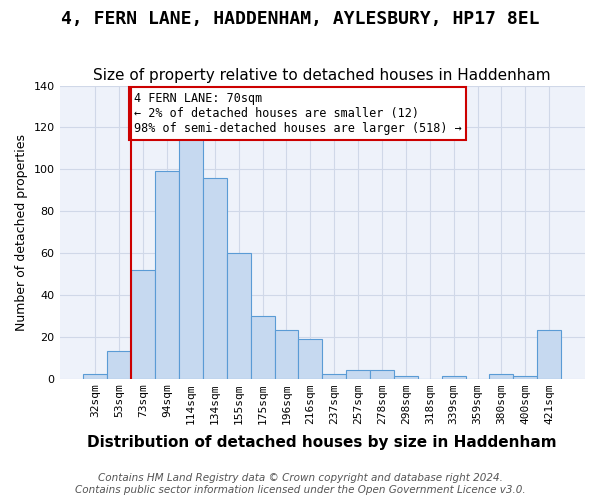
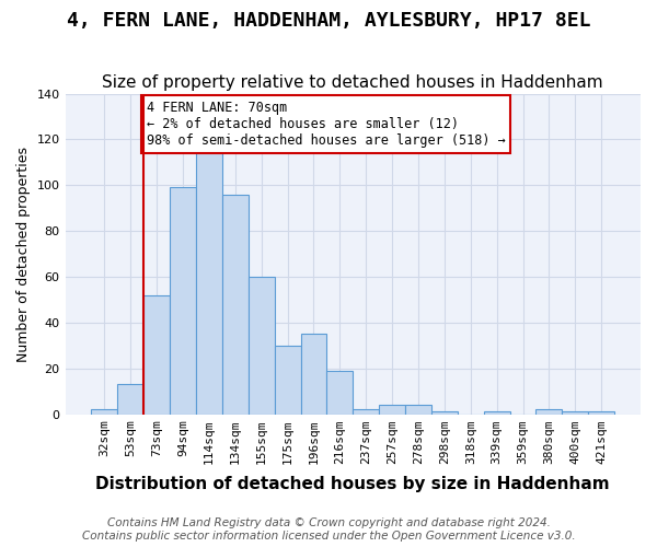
196sqm: 23 -> 35
421sqm: 23 -> 1
